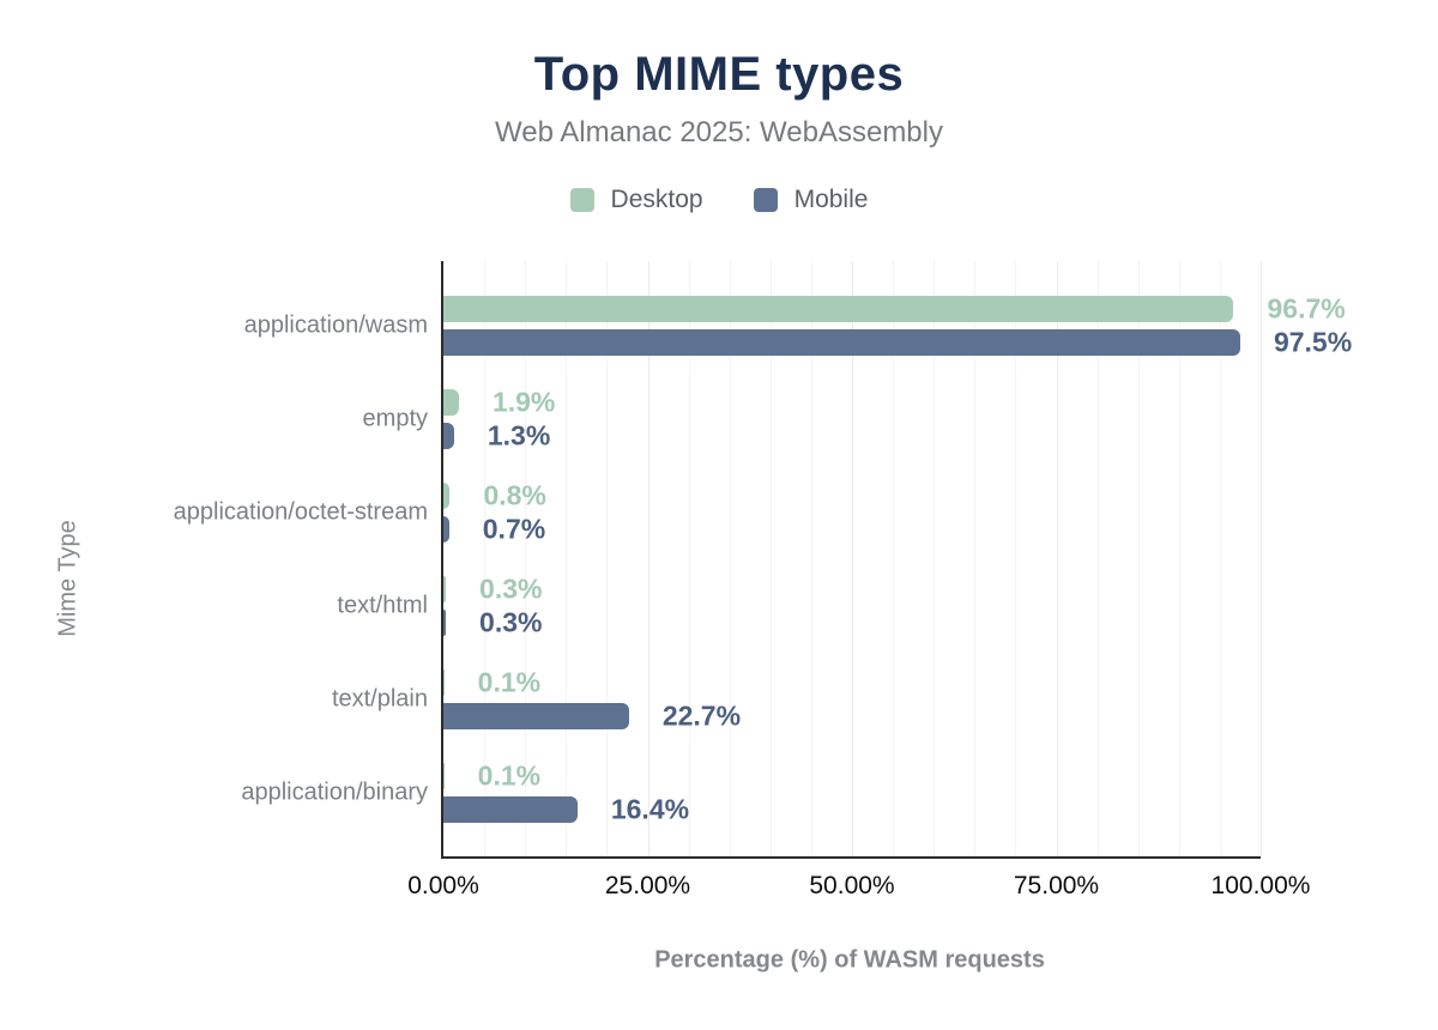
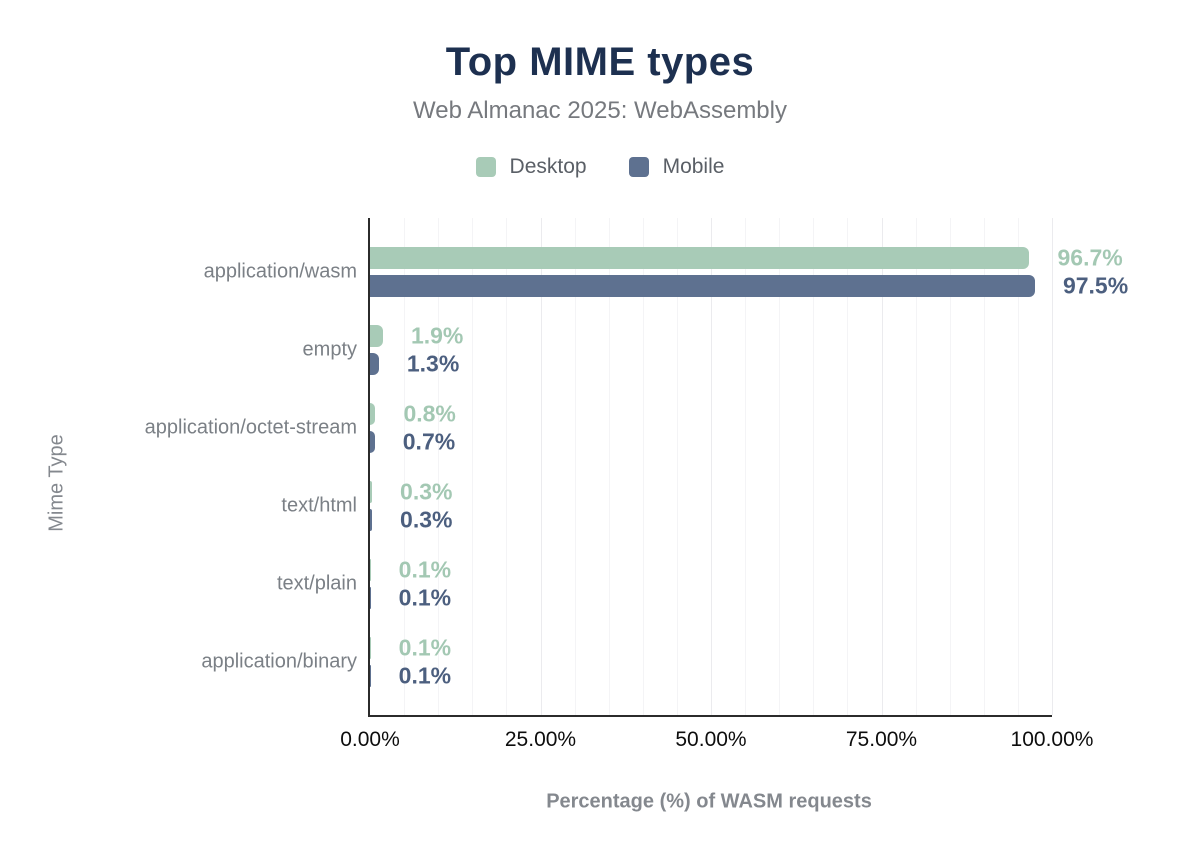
Mobile/text/plain: 22.7% -> 0.1%
Mobile/application/binary: 16.4% -> 0.1%
